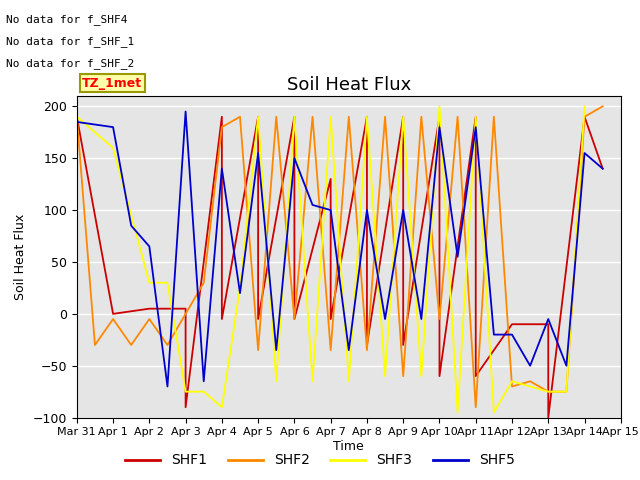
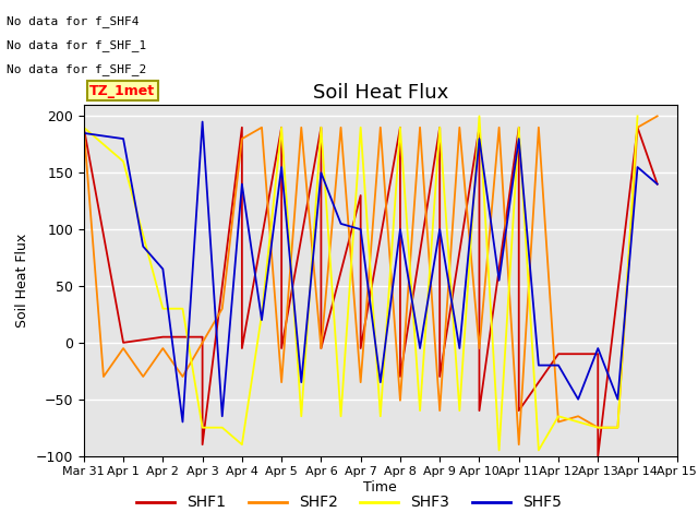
SHF2/Apr 8: -35 -> -51
